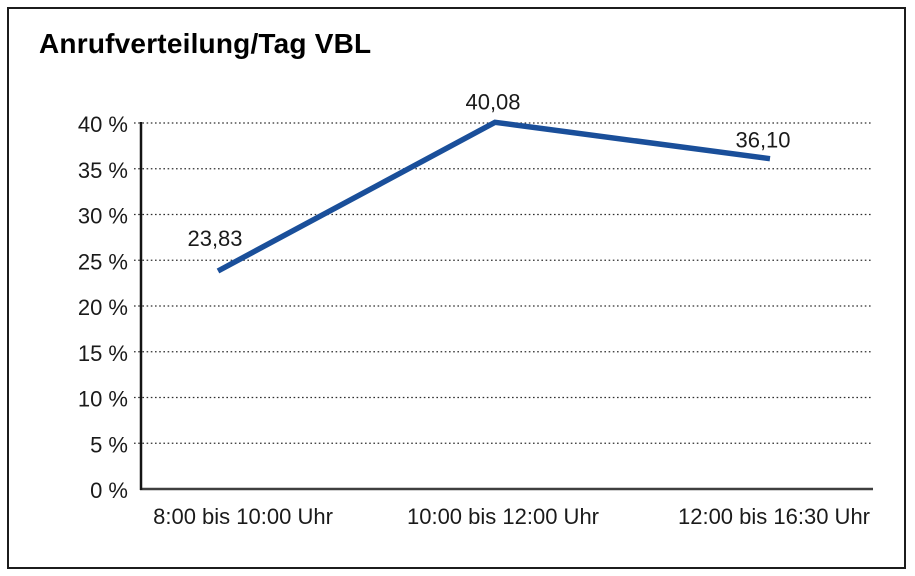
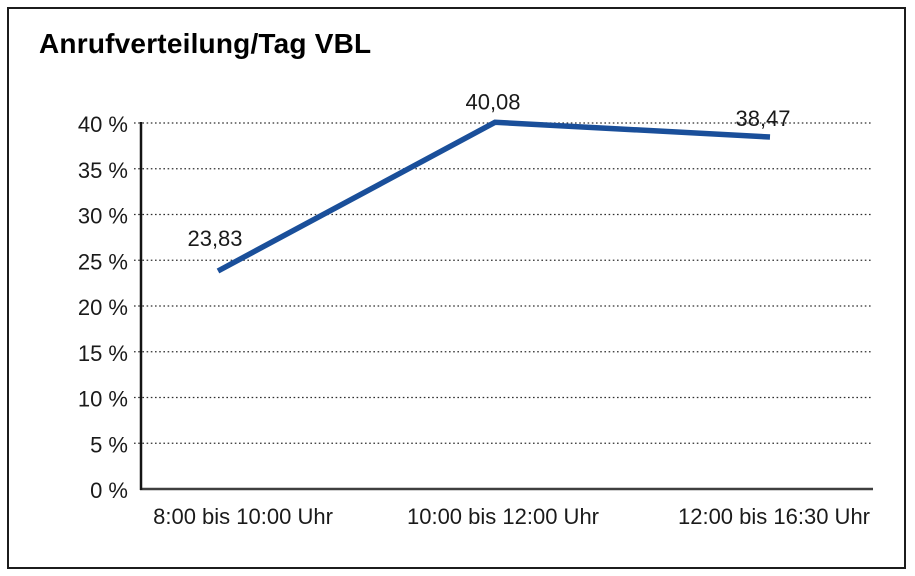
12:00 bis 16:30 Uhr: 36,10 -> 38,47
